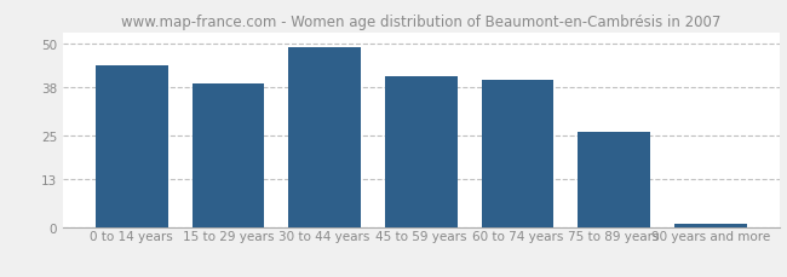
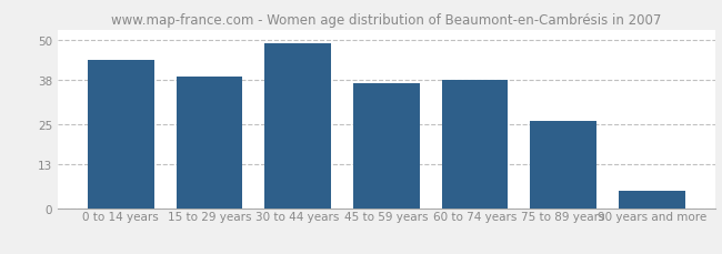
45 to 59 years: 41 -> 37
60 to 74 years: 40 -> 38
90 years and more: 1 -> 5
